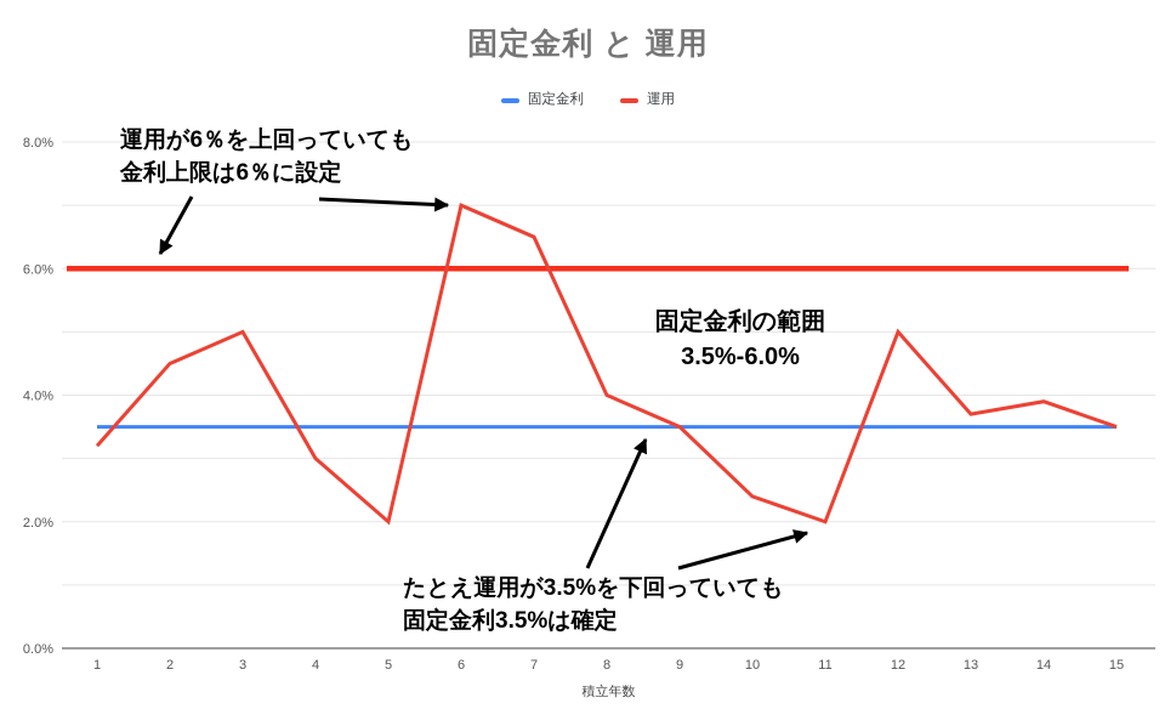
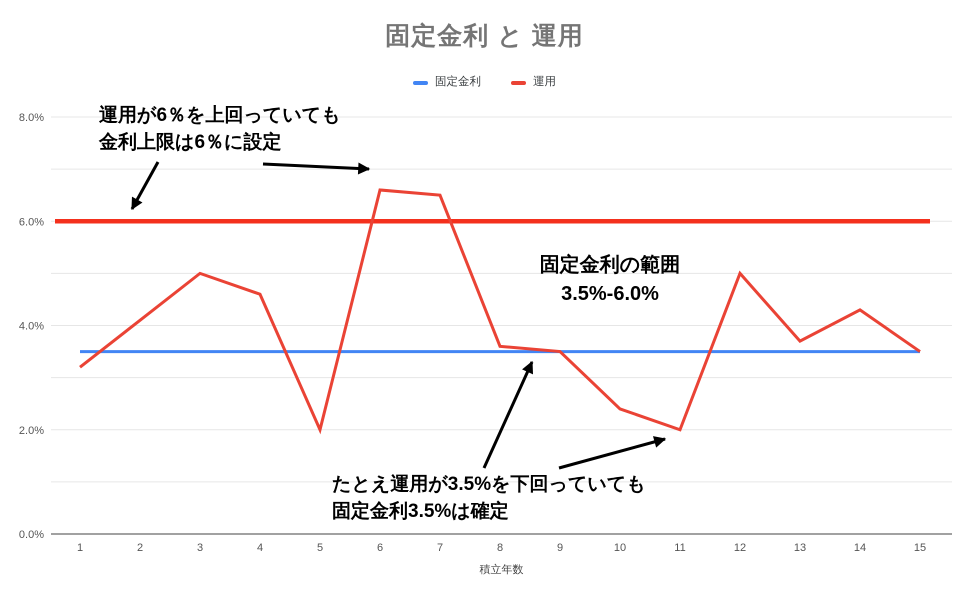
運用/2: 4.5% -> 4.1%
運用/4: 3.0% -> 4.6%
運用/6: 7.0% -> 6.6%
運用/8: 4.0% -> 3.6%
運用/14: 3.9% -> 4.3%
